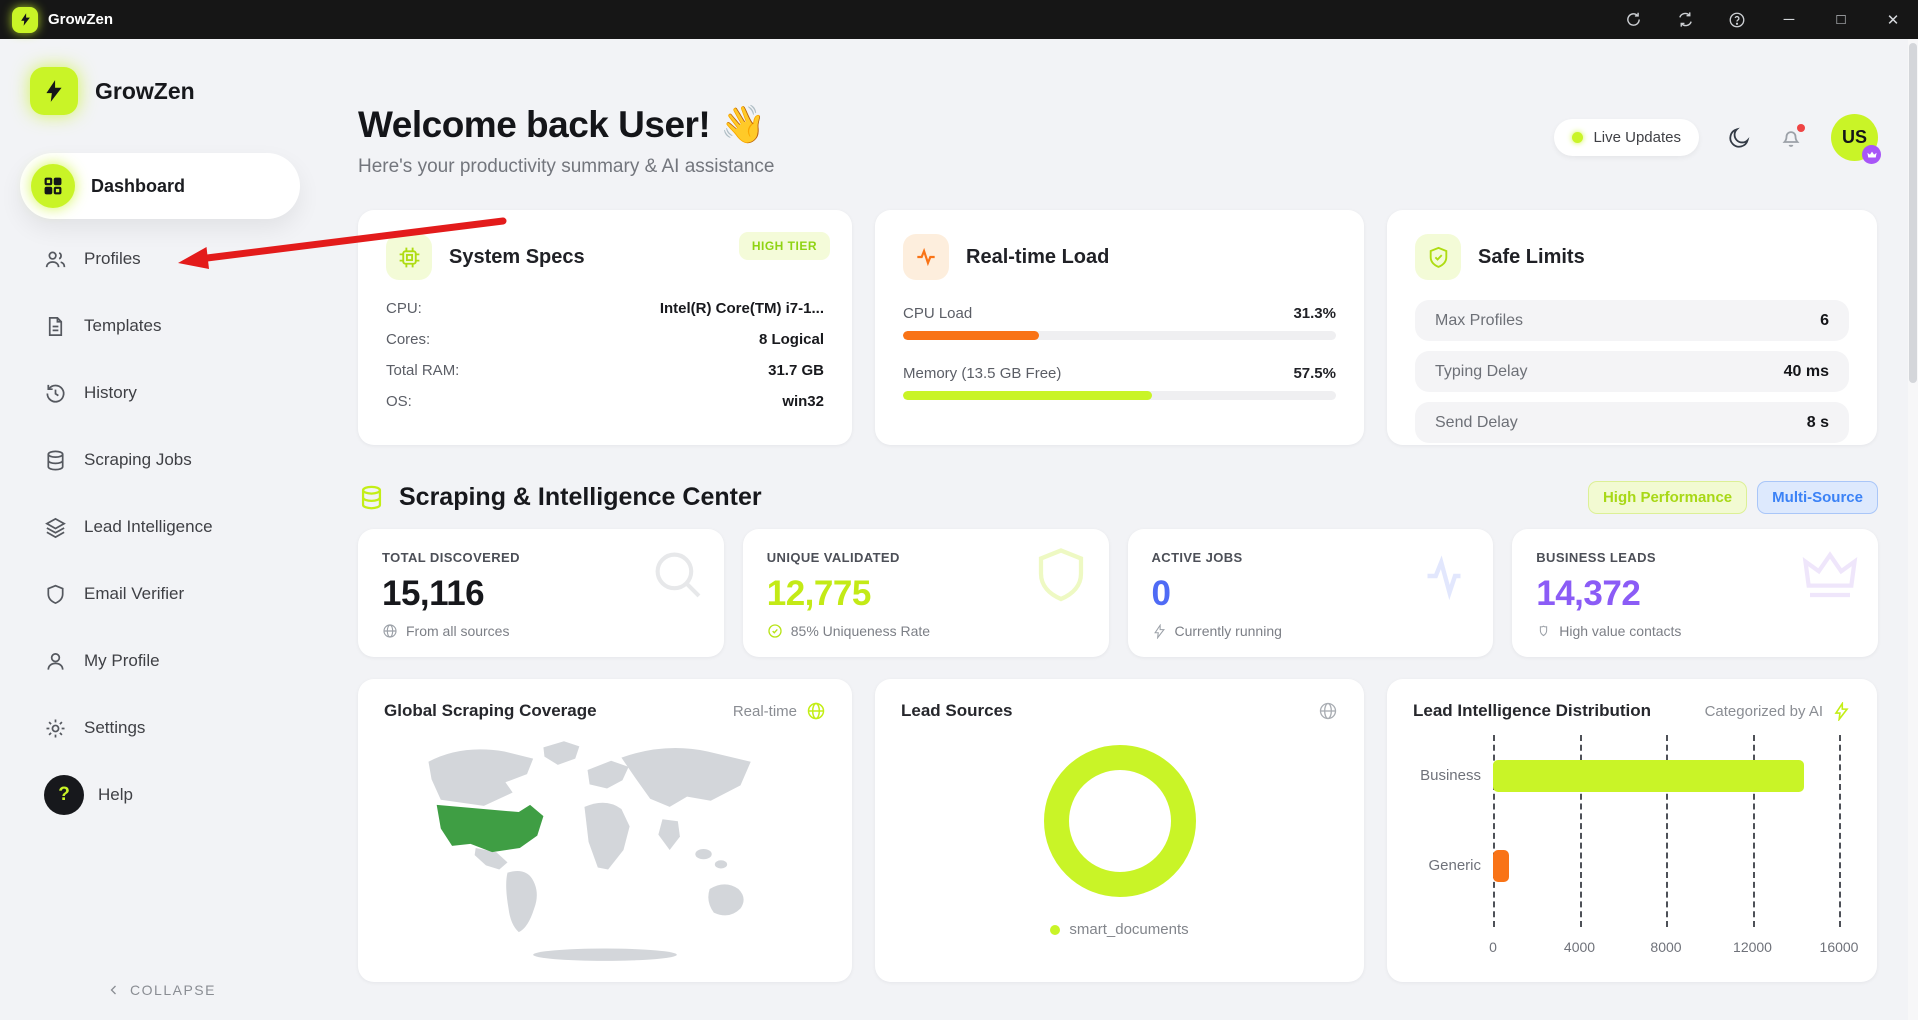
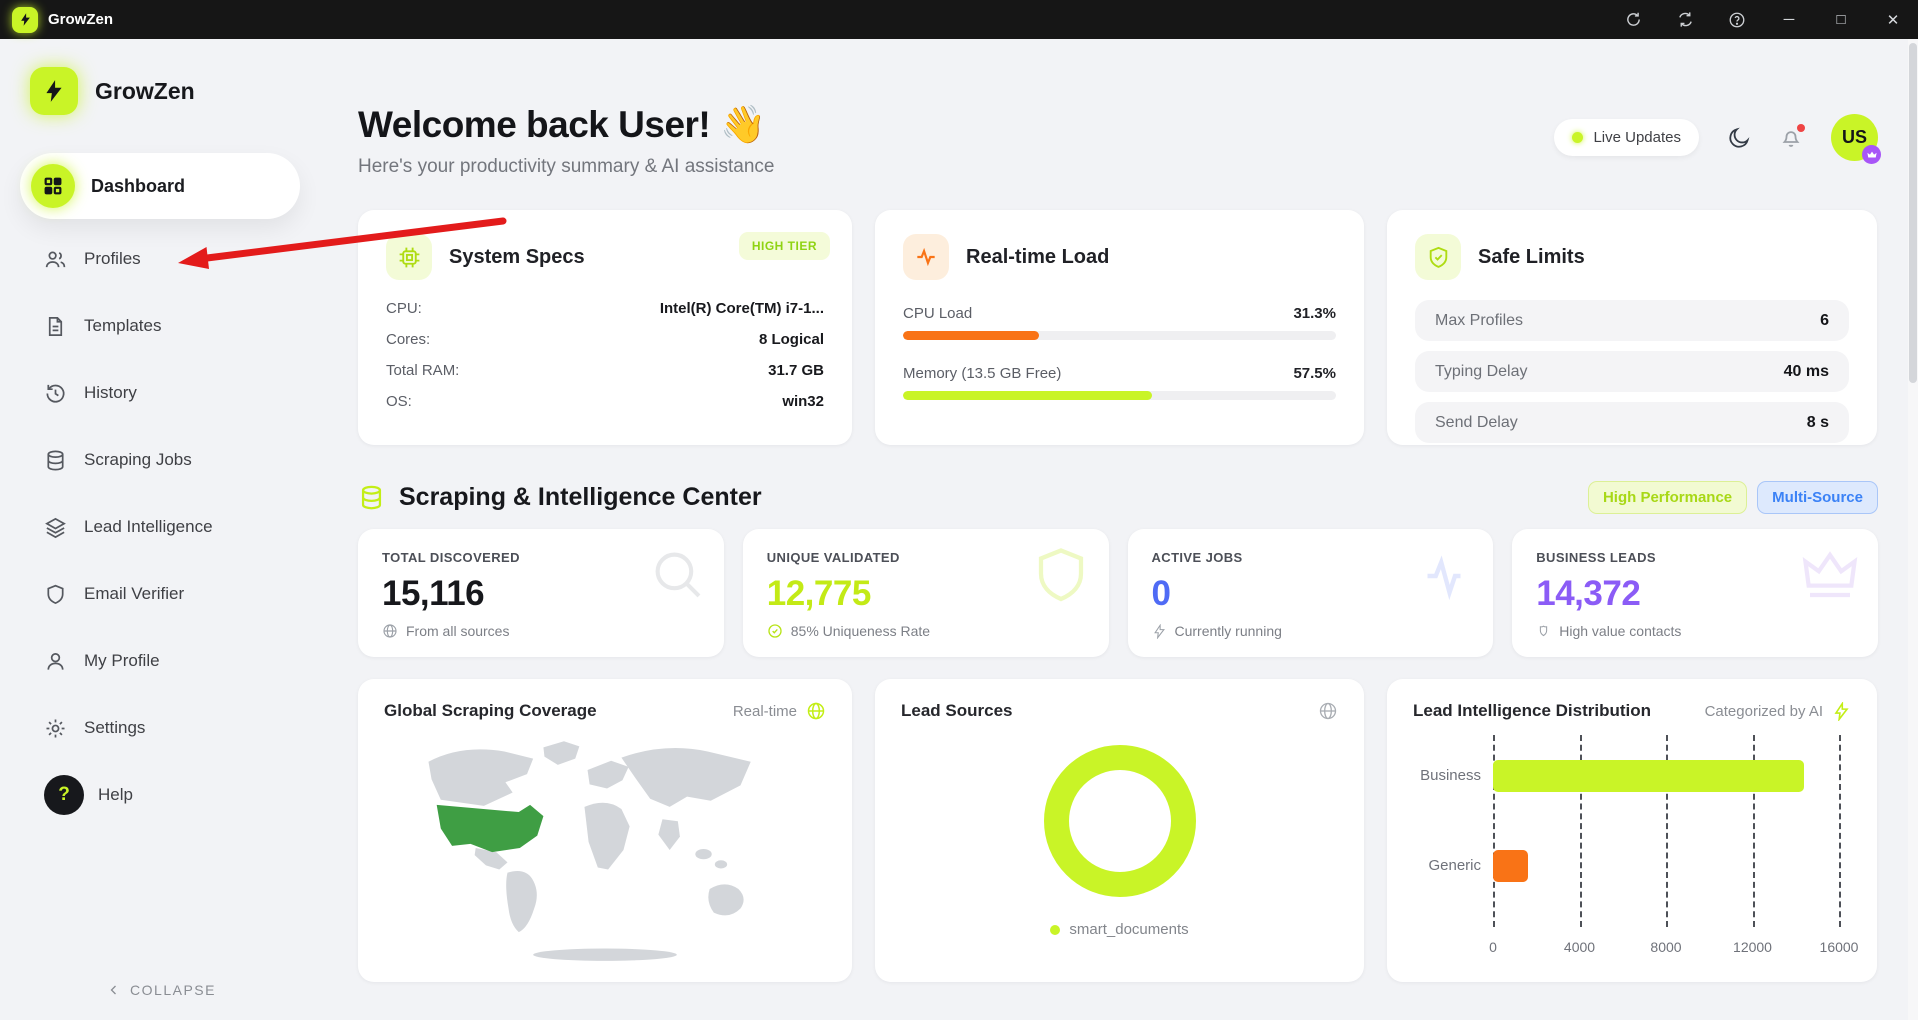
Generic: 700 -> 1600
